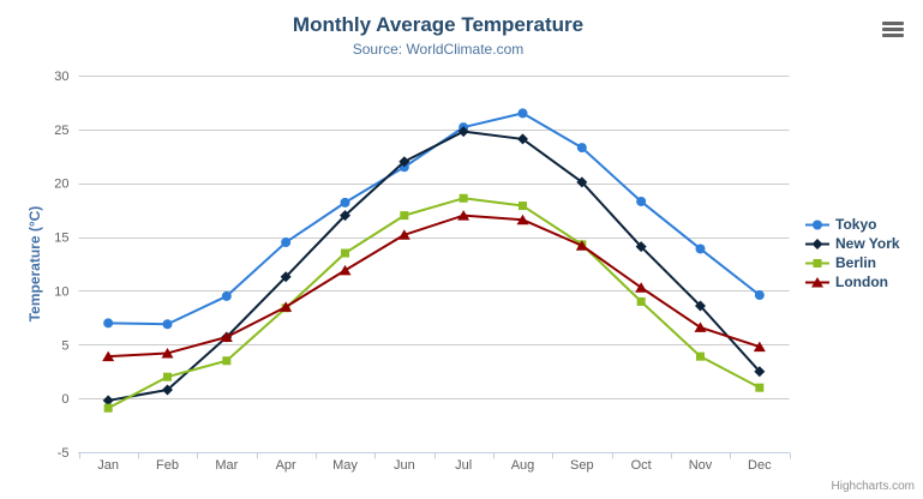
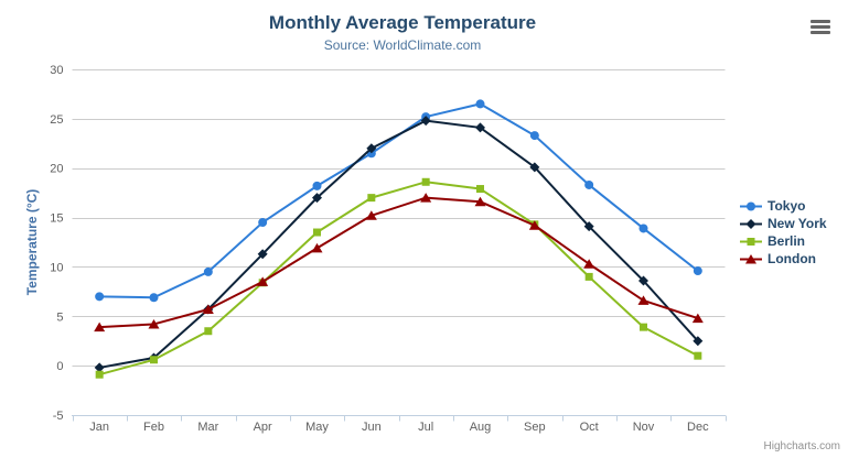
Berlin/Feb: 2 -> 1
